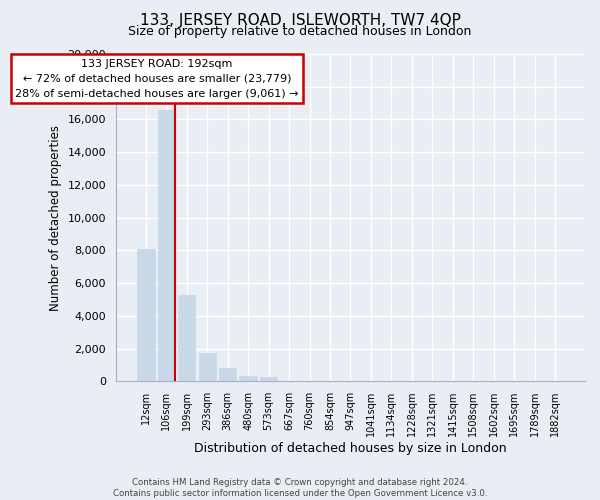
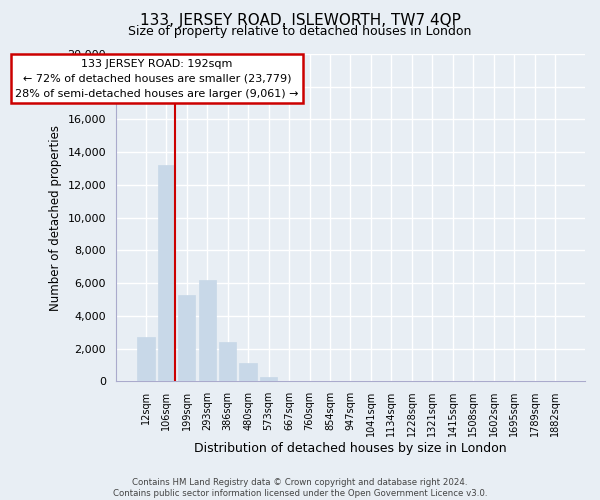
12sqm: 8,100 -> 2,700
106sqm: 16,600 -> 13,200
293sqm: 1,800 -> 6,200
386sqm: 800 -> 2,400
480sqm: 300 -> 1,100
